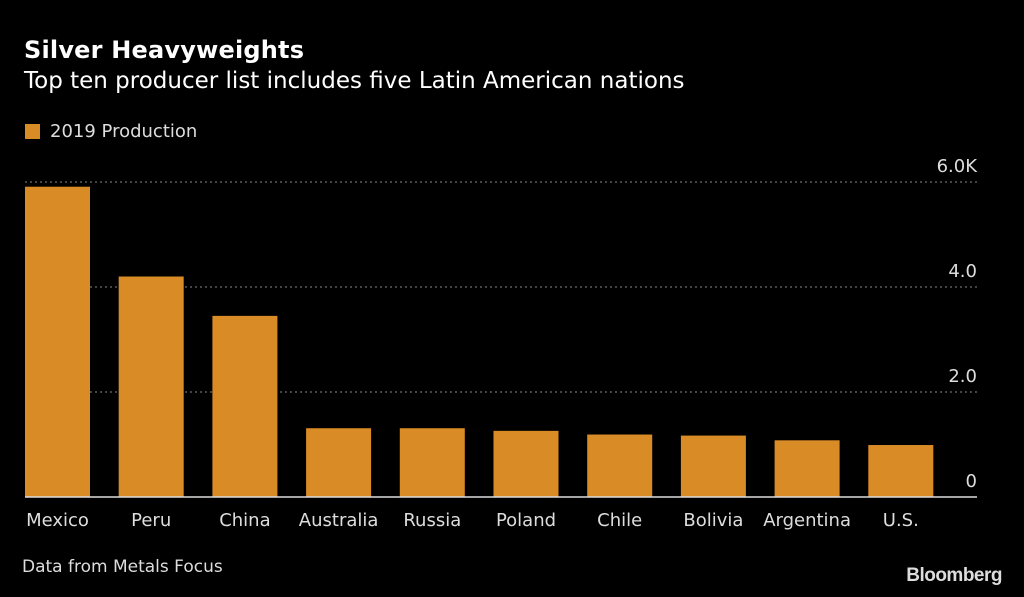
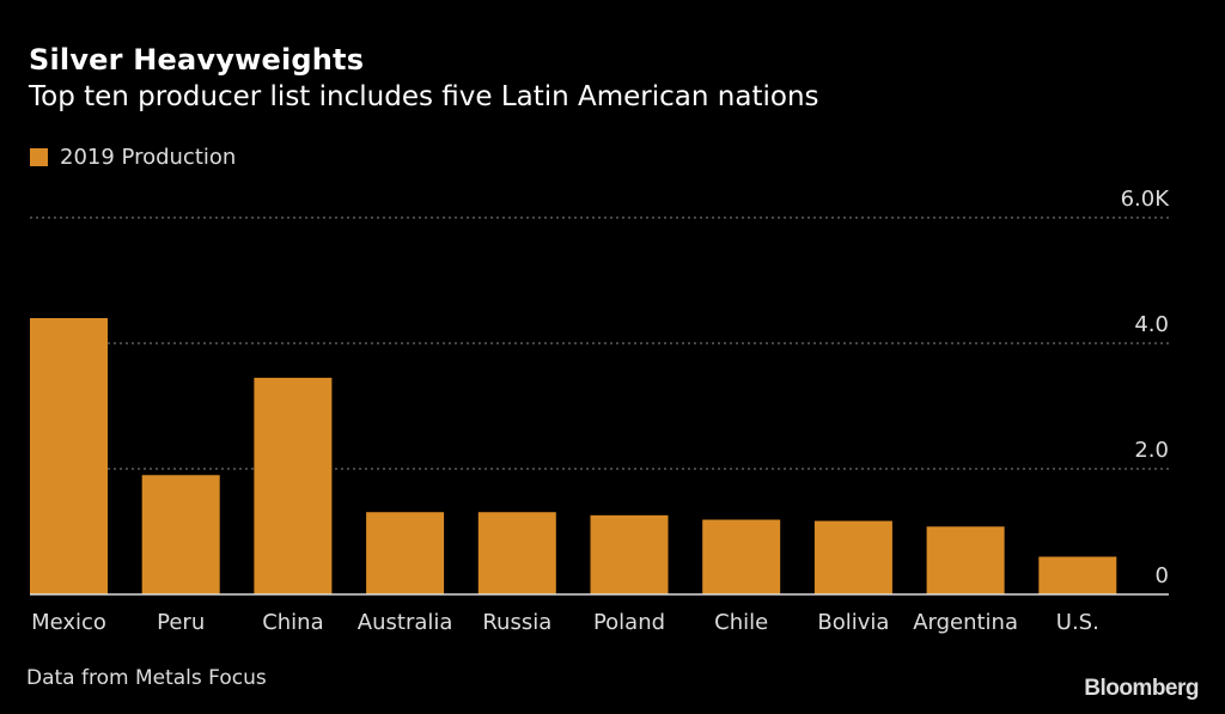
Mexico: 5.9K -> 4.4K
Peru: 4.2K -> 1.9K
U.S.: 1.0K -> 0.6K
